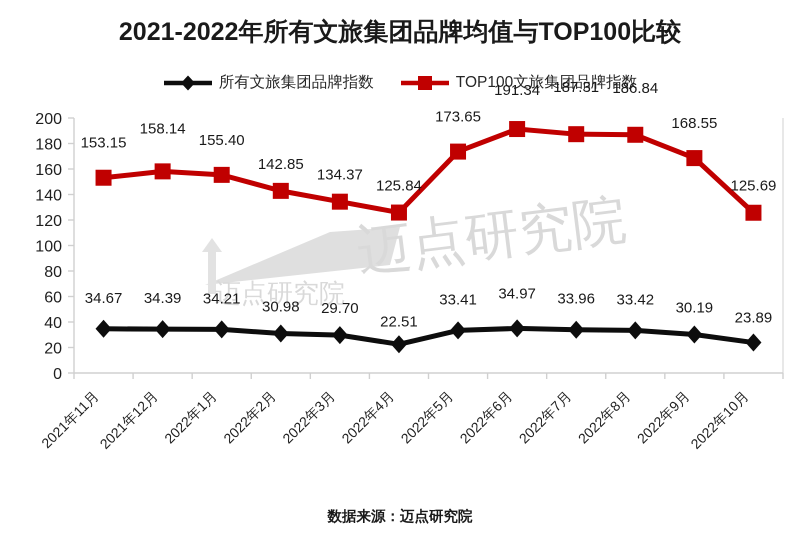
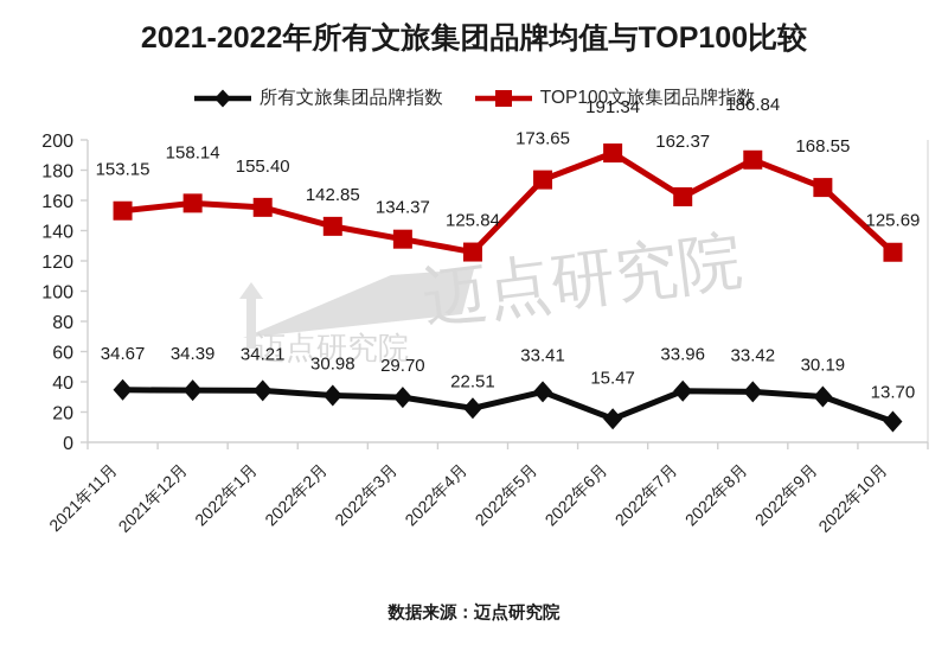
所有文旅集团品牌指数/2022年6月: 34.97 -> 15.47
TOP100文旅集团品牌指数/2022年7月: 187.31 -> 162.37
所有文旅集团品牌指数/2022年10月: 23.89 -> 13.70
